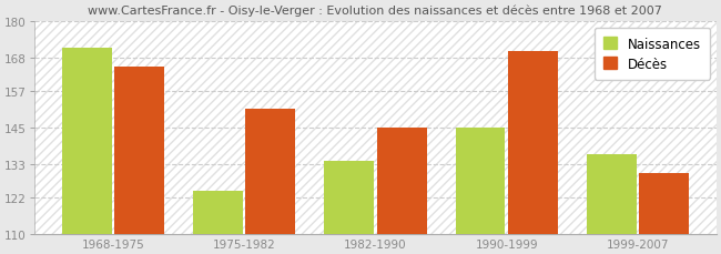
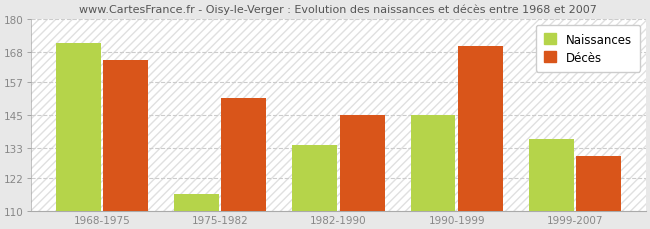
Naissances/1975-1982: 124 -> 116
